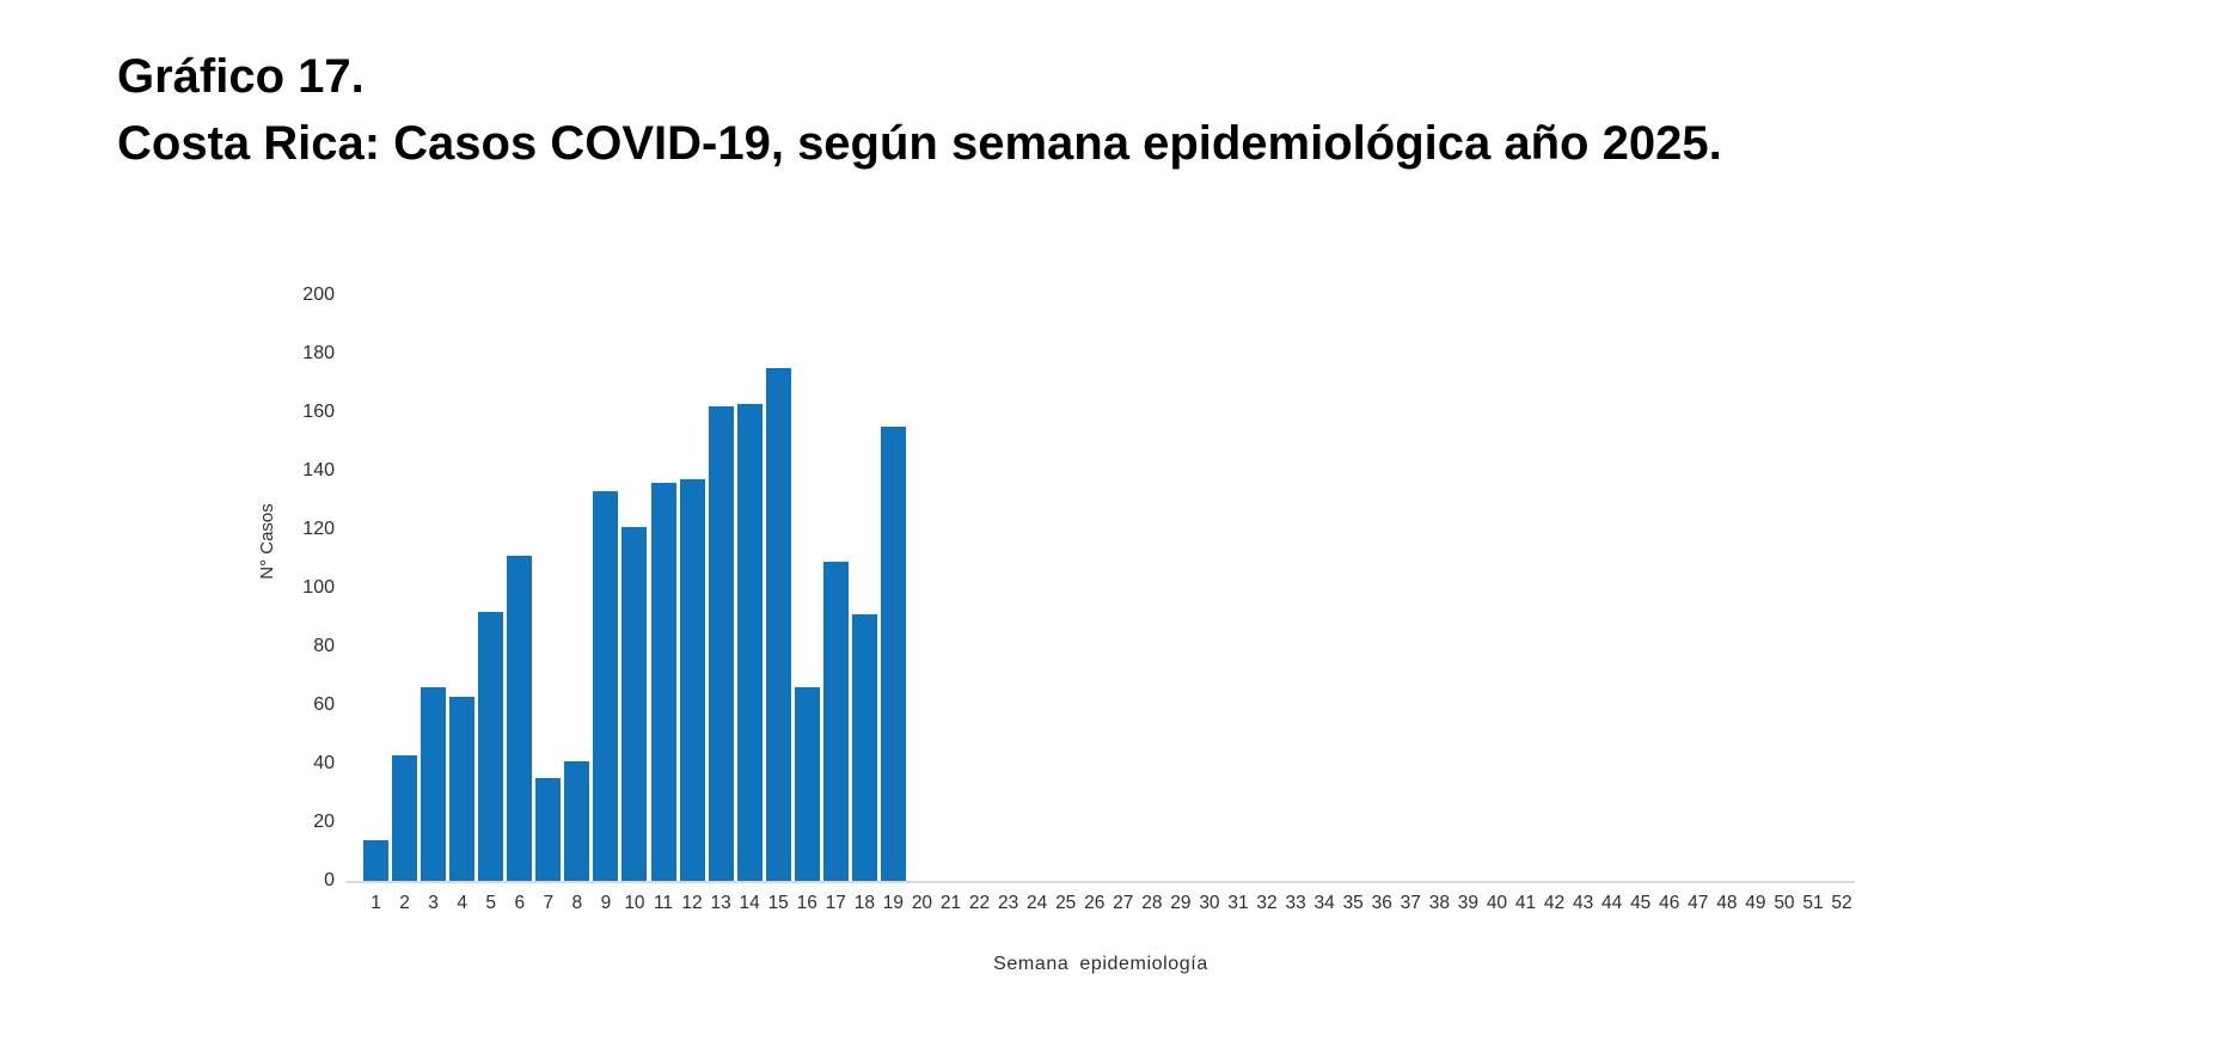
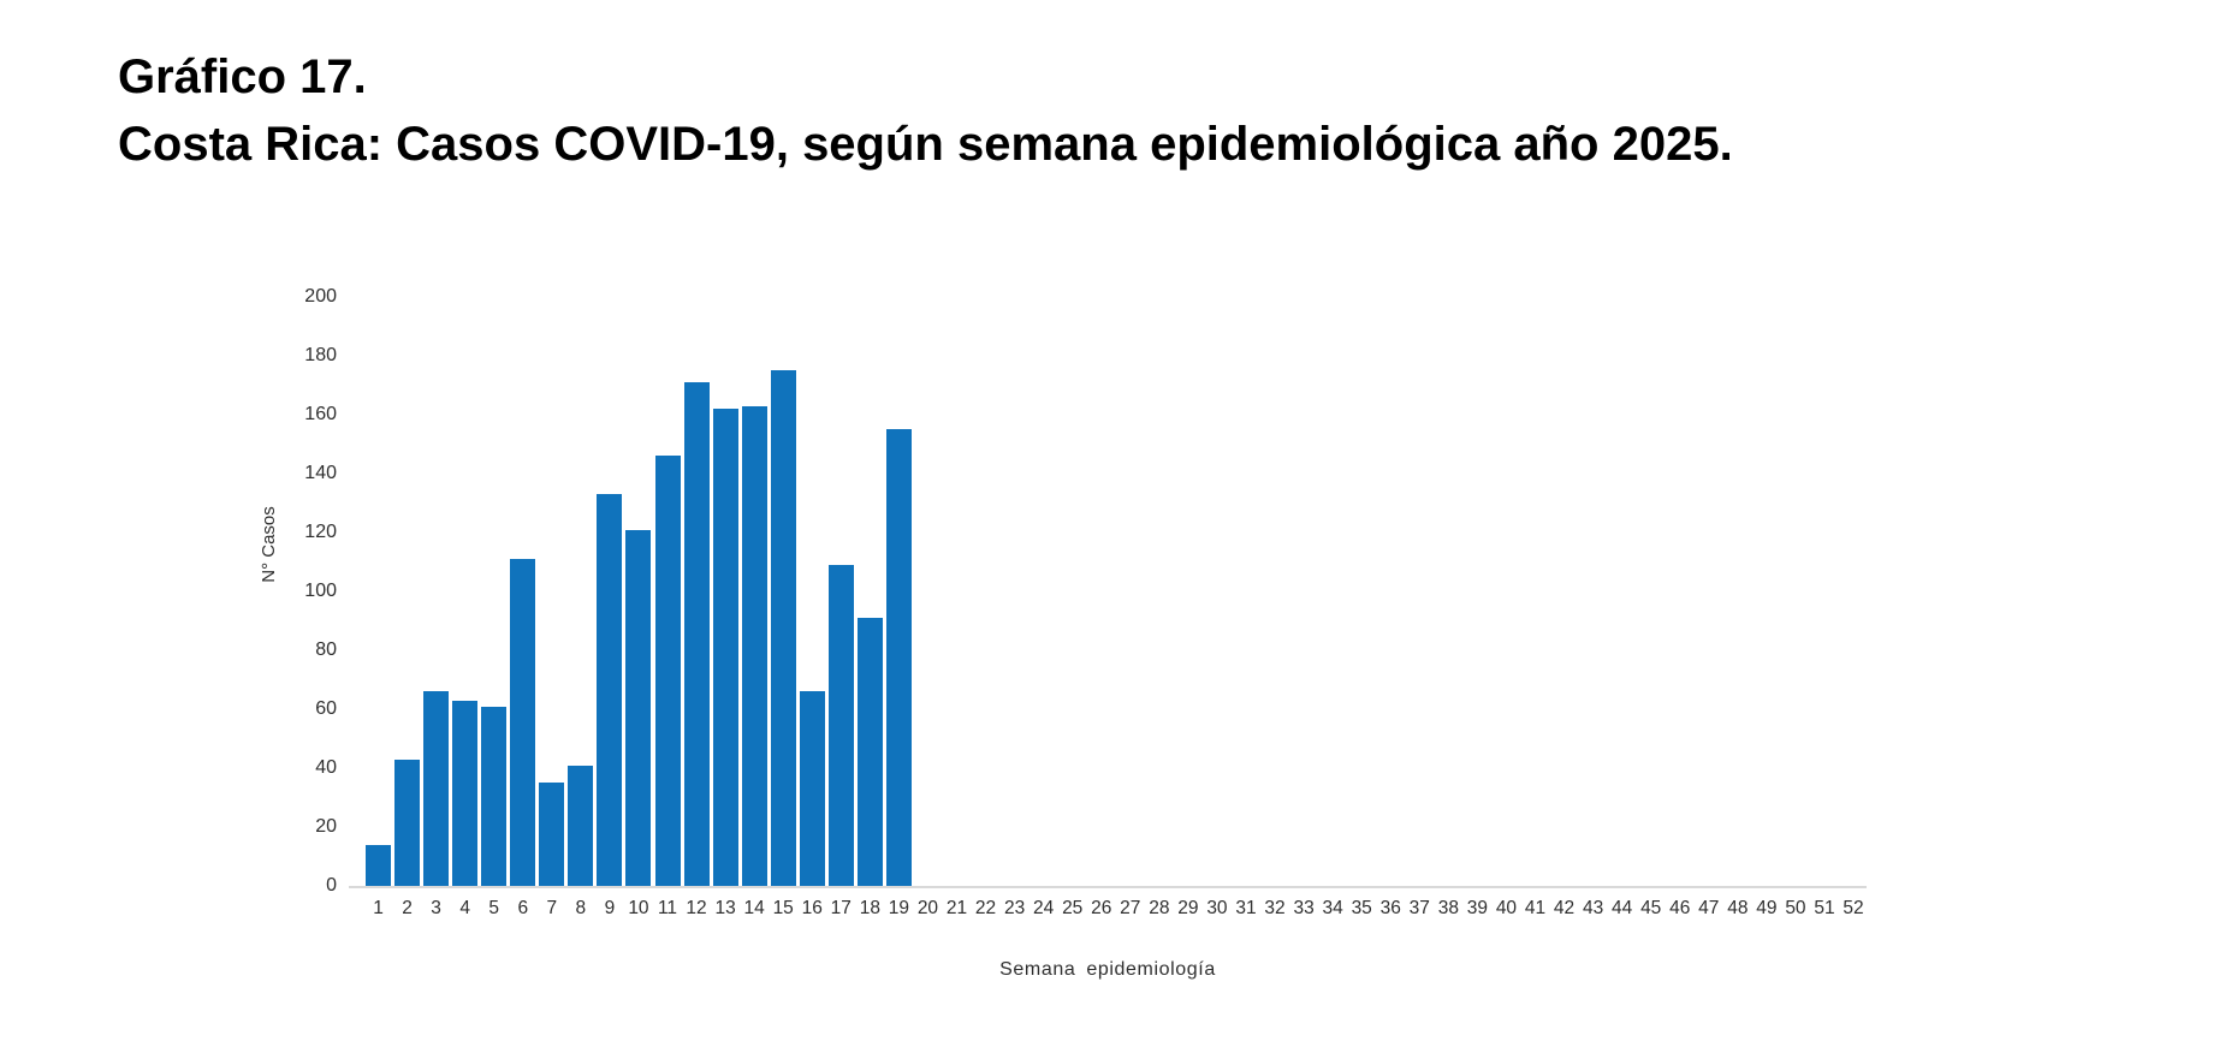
5: 92 -> 61
11: 136 -> 146
12: 137 -> 171
